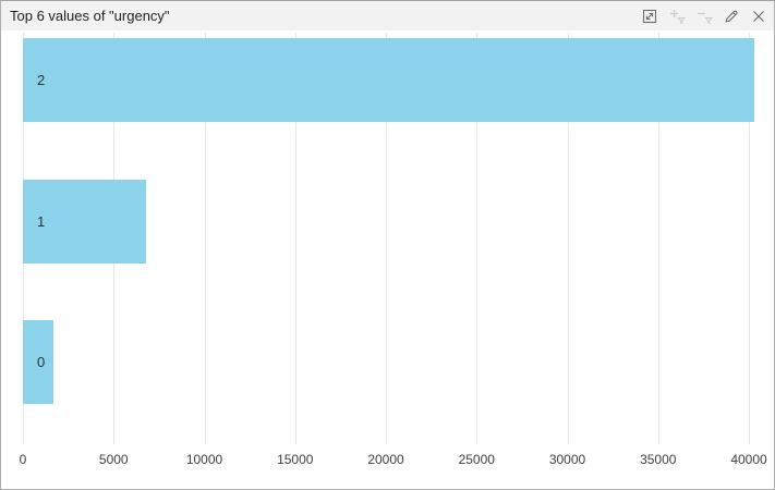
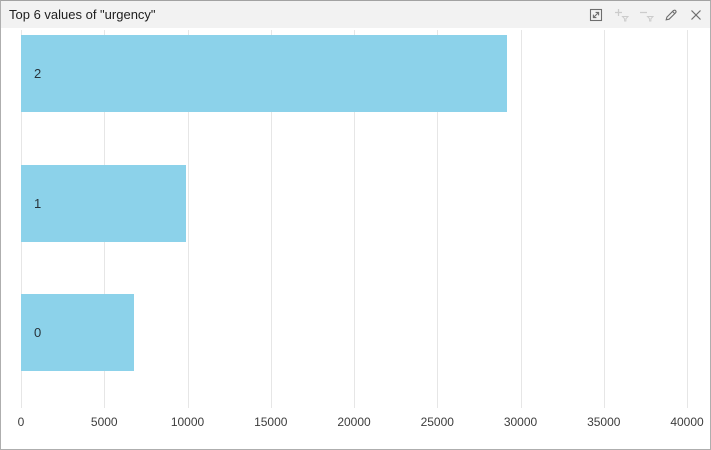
2: 40300 -> 29200
1: 6800 -> 9900
0: 1700 -> 6800
